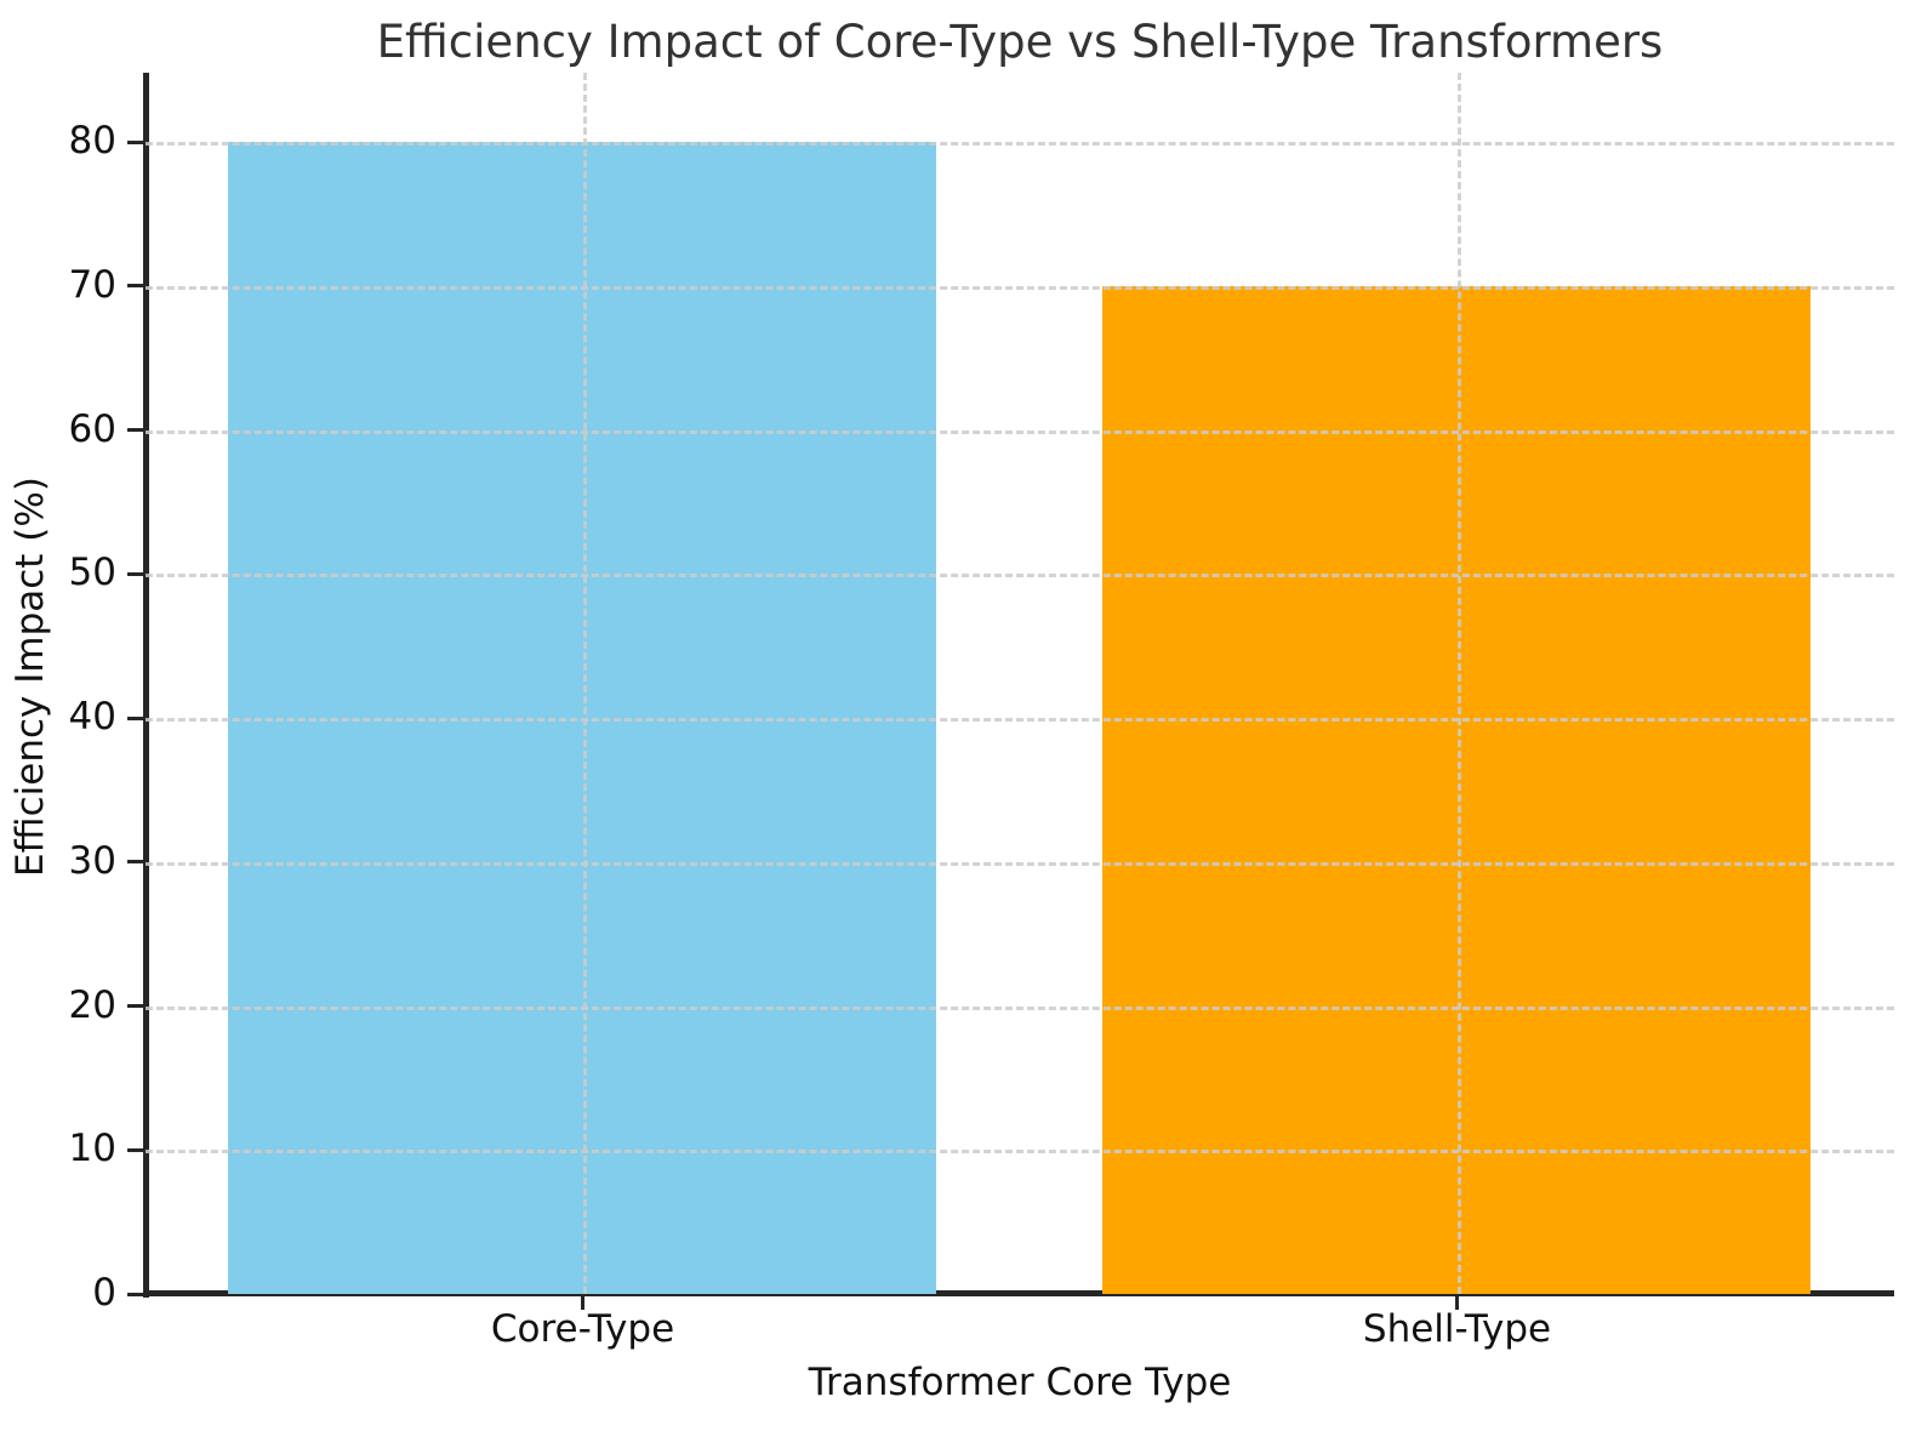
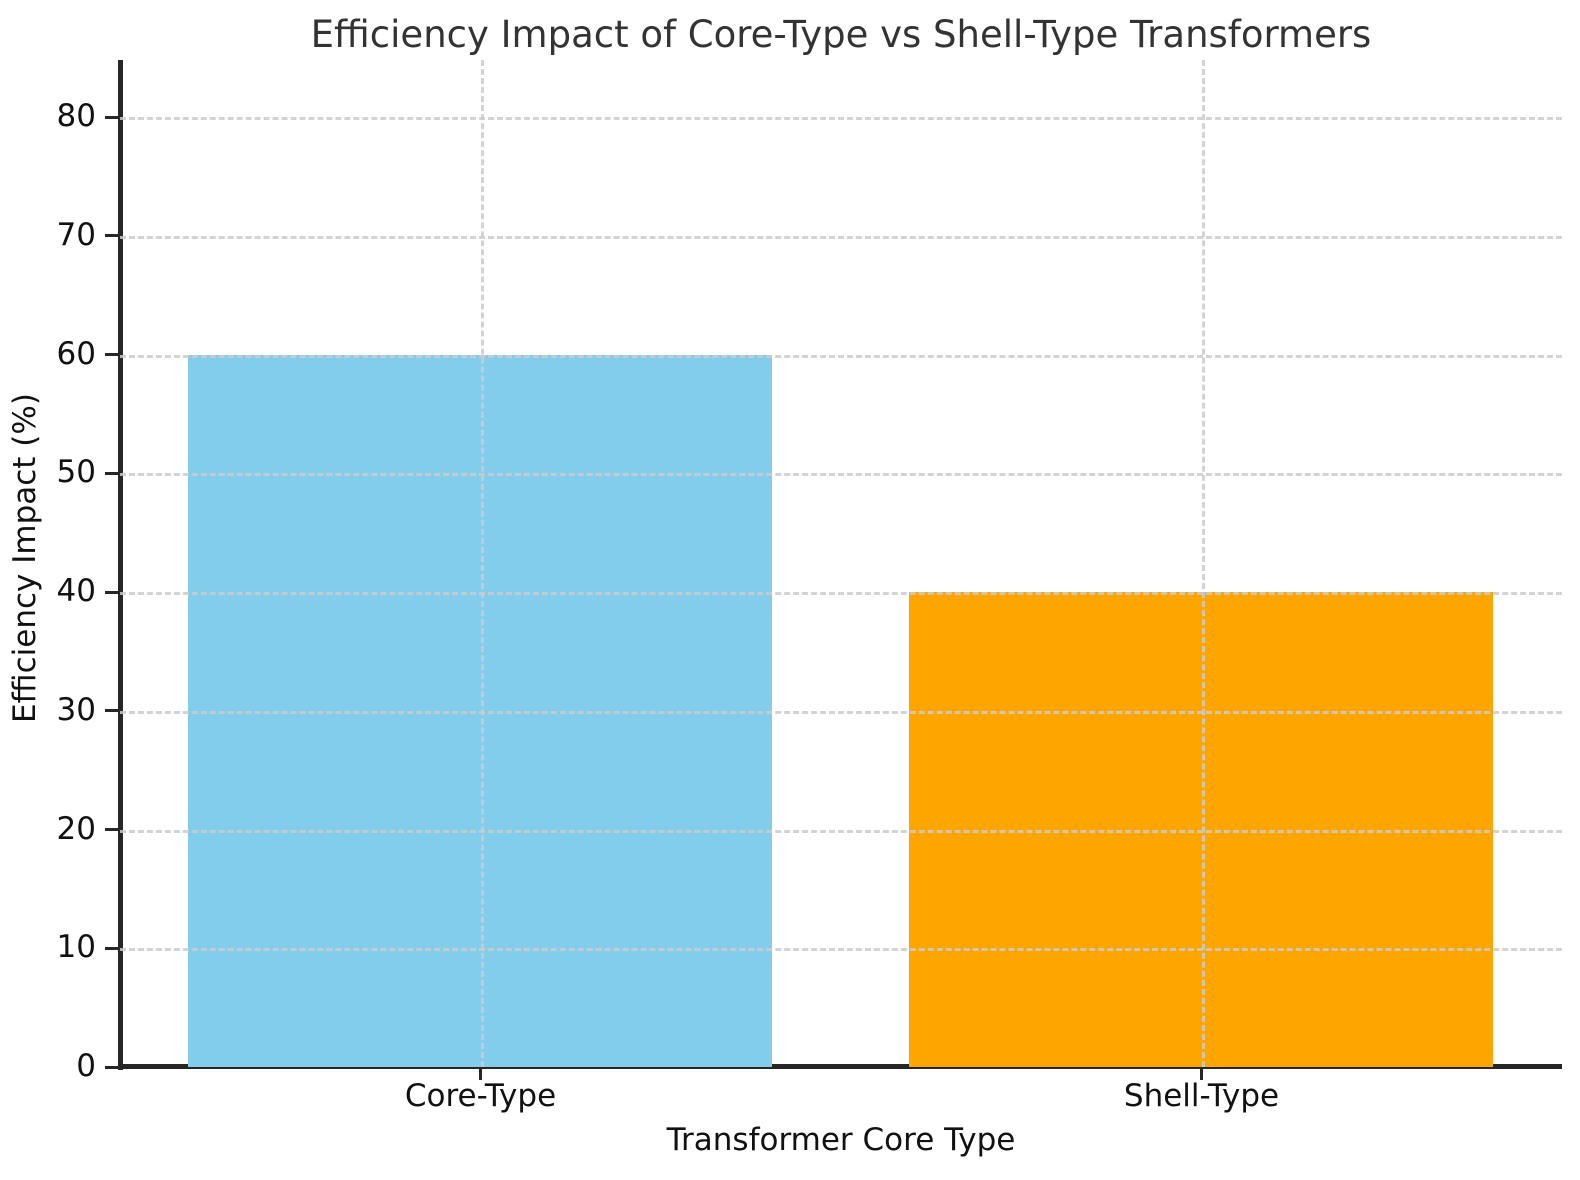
Core-Type: 80 -> 60
Shell-Type: 70 -> 40
